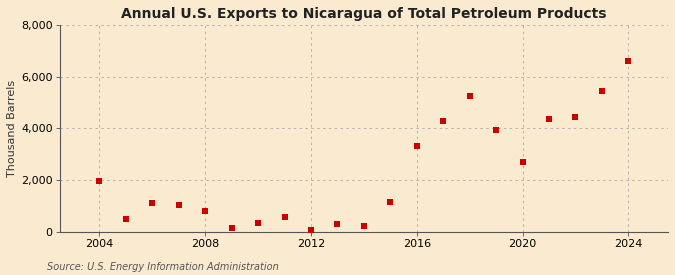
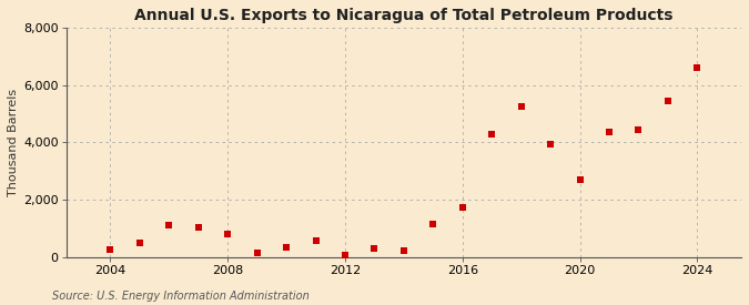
2004: 1,950 -> 280
2016: 3,300 -> 1,750
